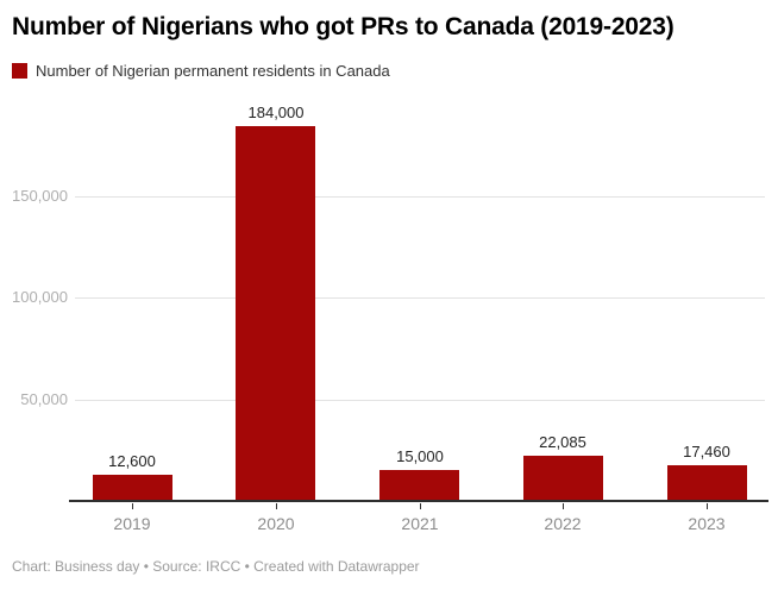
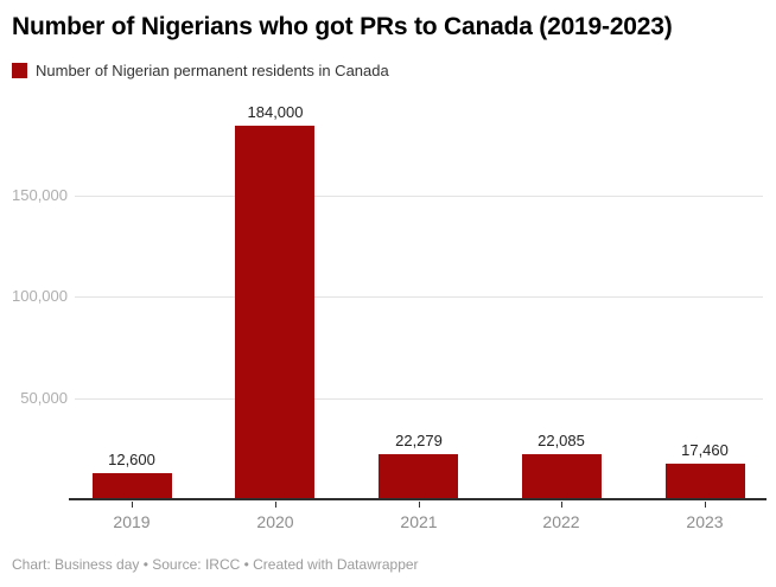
2021: 15,000 -> 22,279
